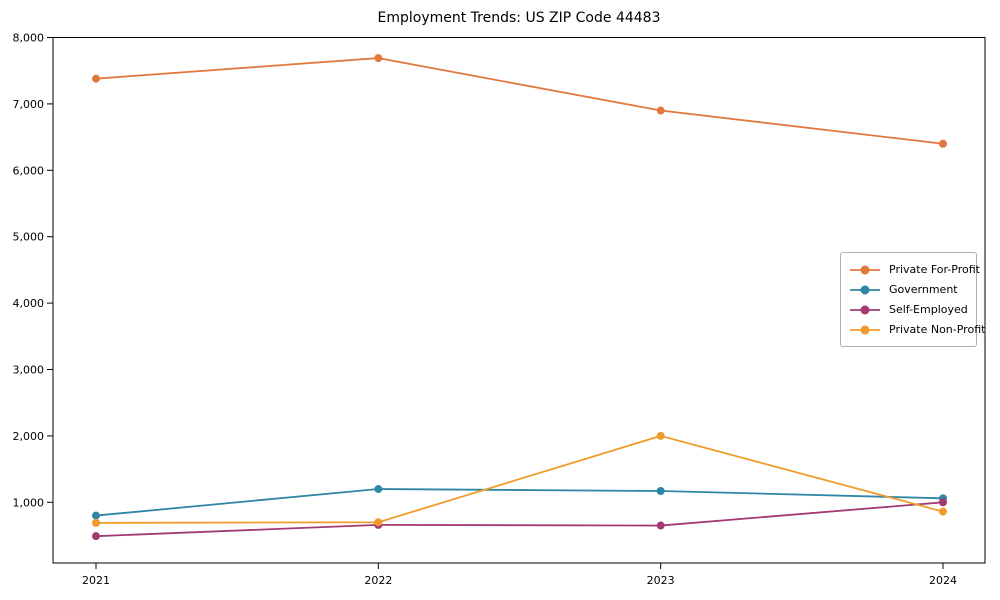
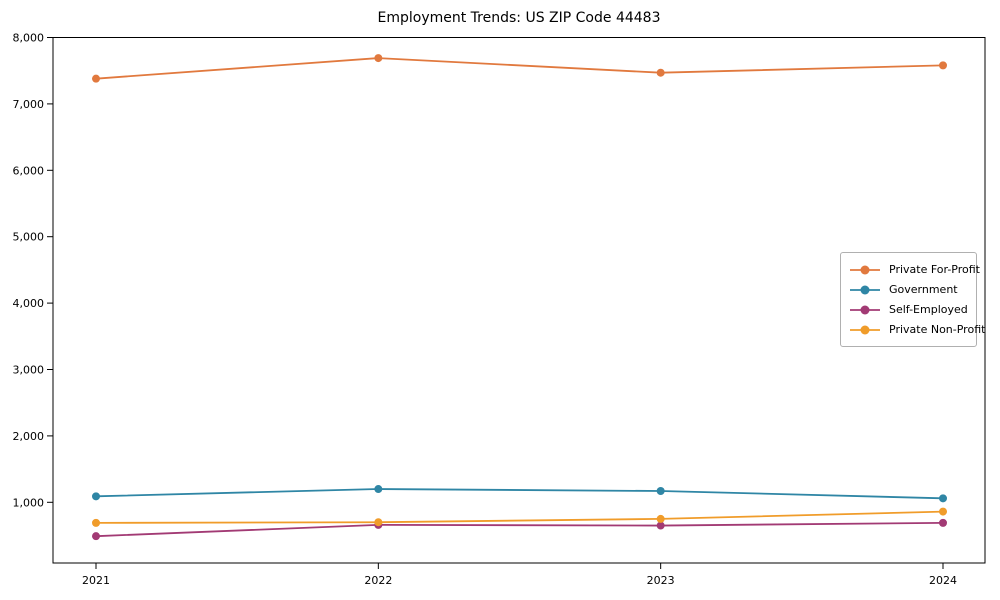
Government/2021: 800 -> 1100
Private For-Profit/2023: 6900 -> 7500
Private Non-Profit/2023: 2000 -> 800
Private For-Profit/2024: 6400 -> 7600
Self-Employed/2024: 1000 -> 700
